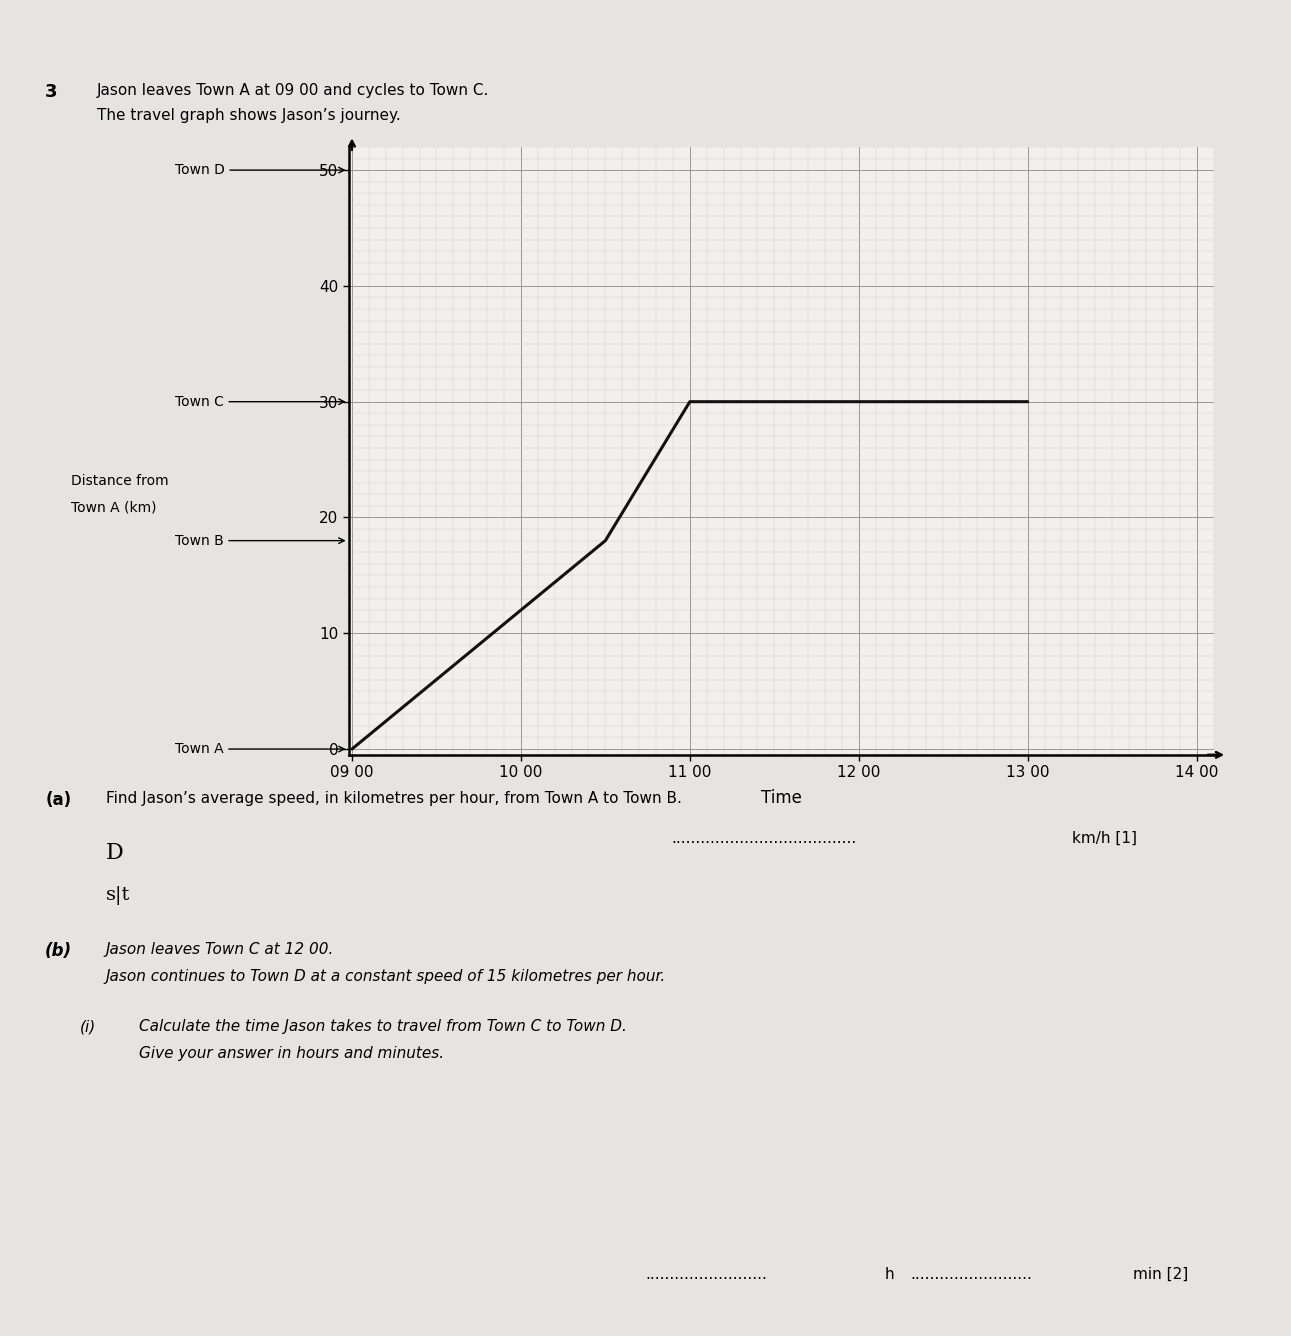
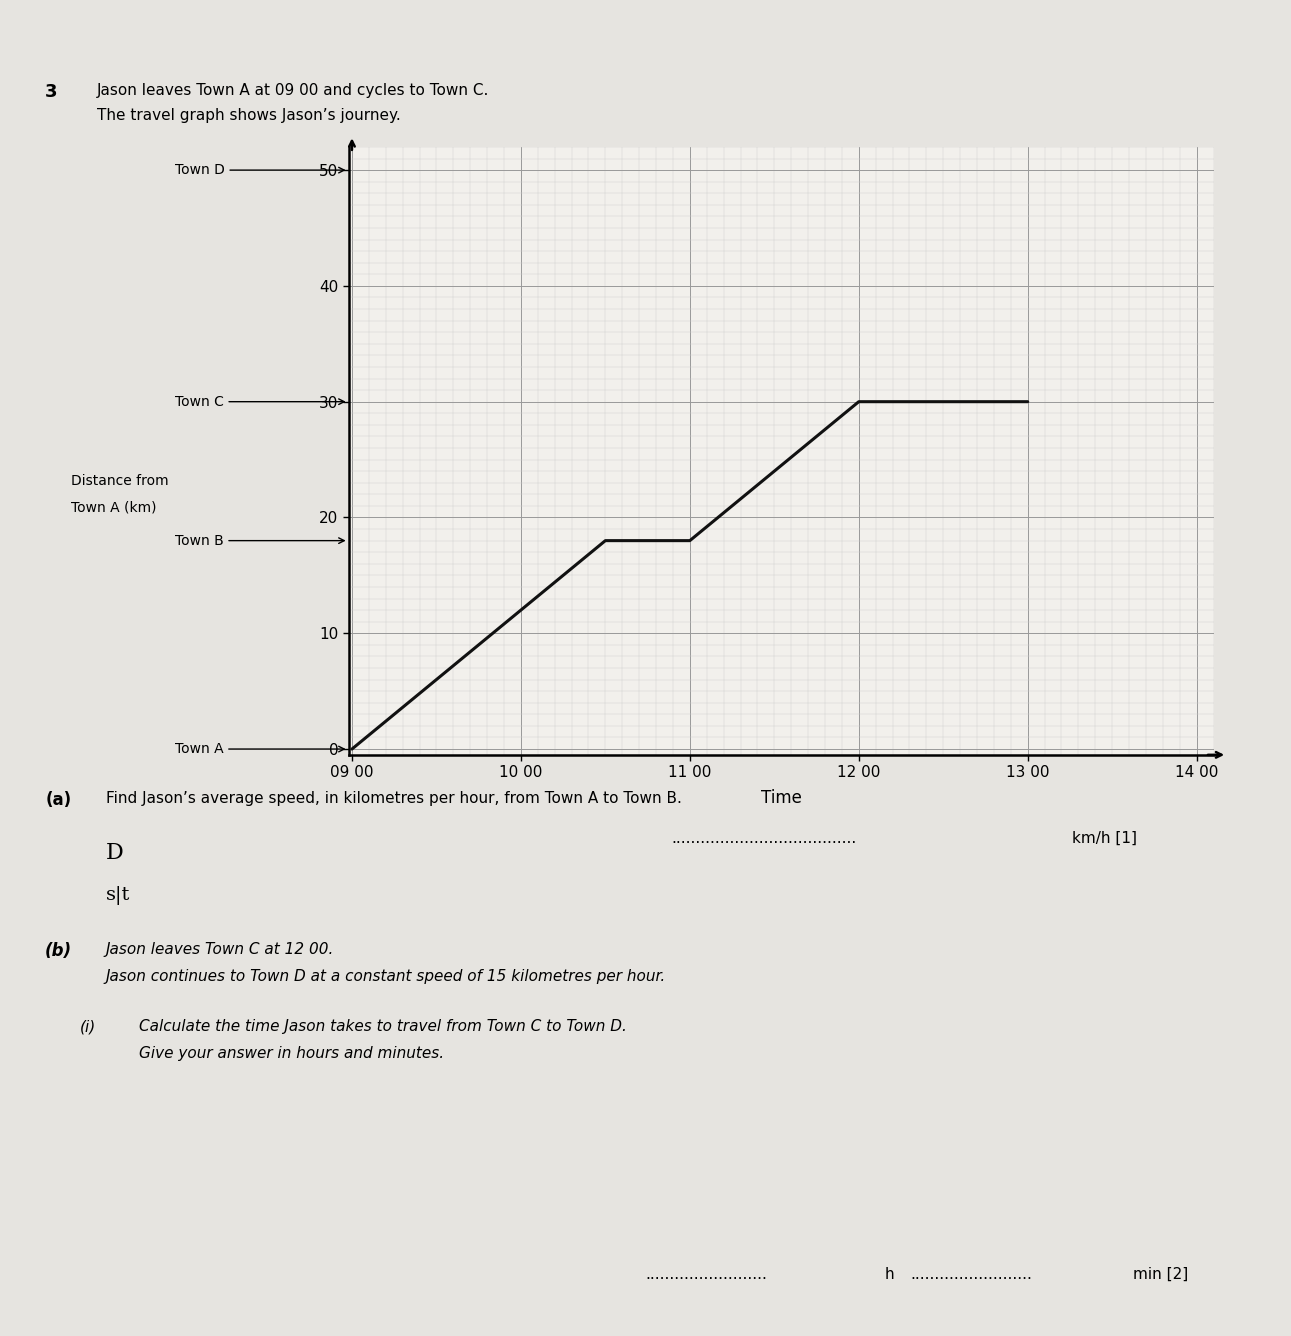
11 00: 30 -> 18
